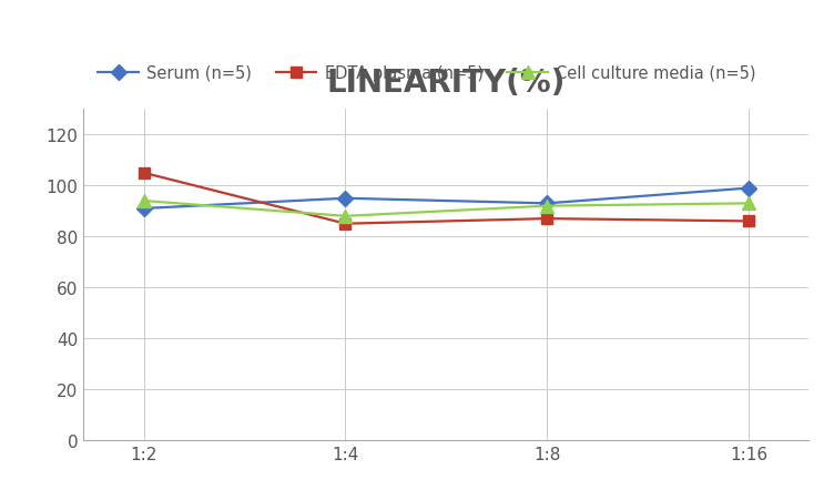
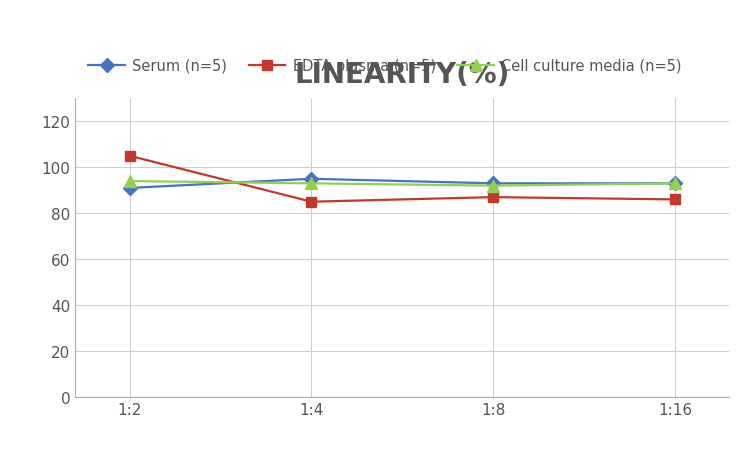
Cell culture media (n=5)/1:4: 88 -> 93
Serum (n=5)/1:16: 99 -> 93
